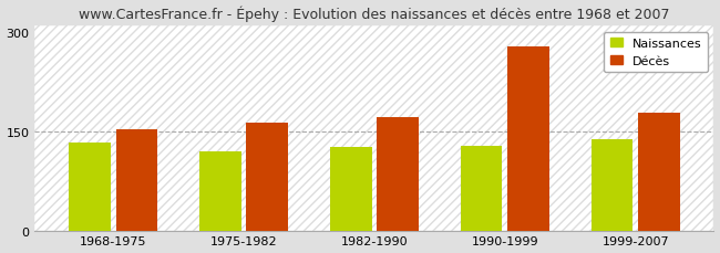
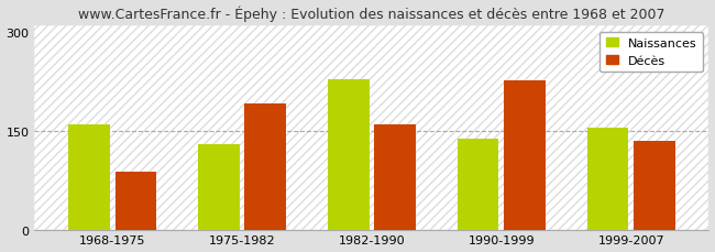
Naissances/1968-1975: 133 -> 160
Décès/1968-1975: 153 -> 88
Naissances/1975-1982: 120 -> 130
Décès/1975-1982: 163 -> 192
Naissances/1982-1990: 127 -> 228
Décès/1982-1990: 172 -> 160
Naissances/1990-1999: 128 -> 138
Décès/1990-1999: 278 -> 226
Naissances/1999-2007: 138 -> 154
Décès/1999-2007: 178 -> 134
